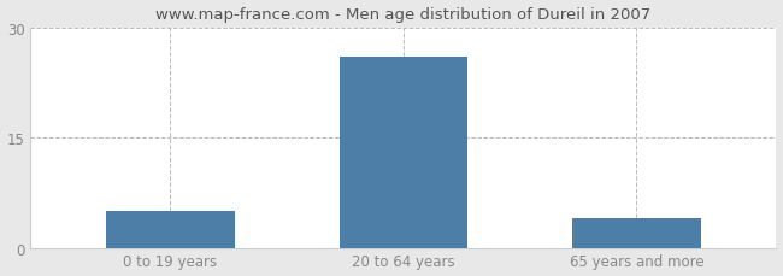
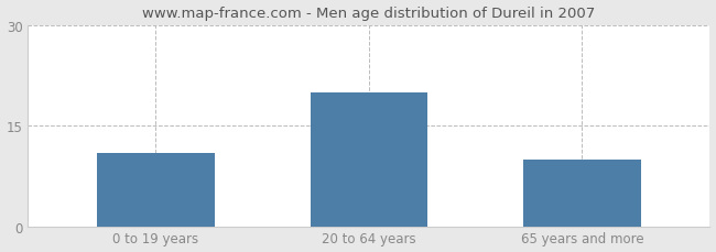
0 to 19 years: 5 -> 11
20 to 64 years: 26 -> 20
65 years and more: 4 -> 10
